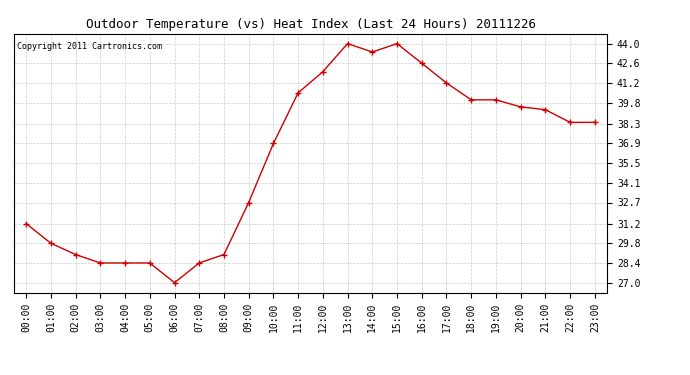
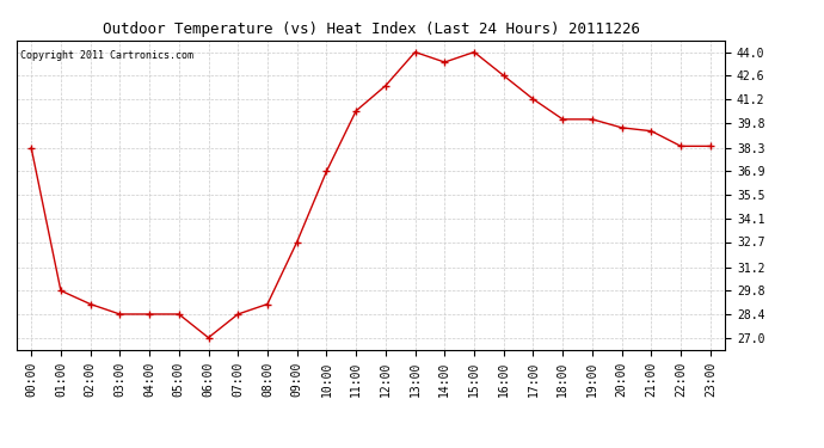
00:00: 31.2 -> 38.3
